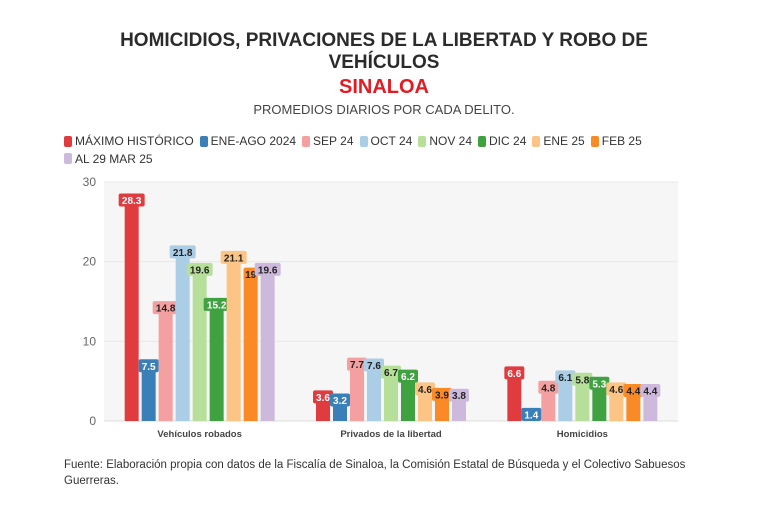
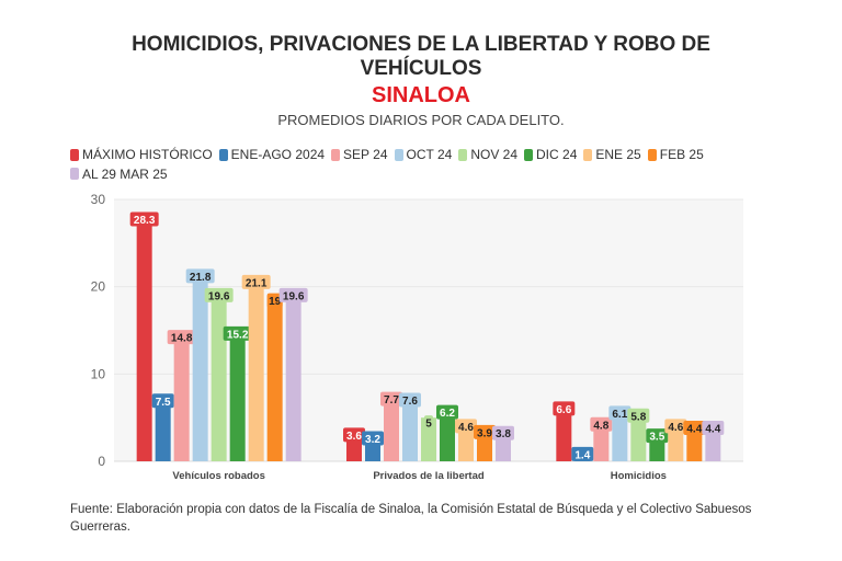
NOV 24/Privados de la libertad: 6.7 -> 5
DIC 24/Homicidios: 5.3 -> 3.5
